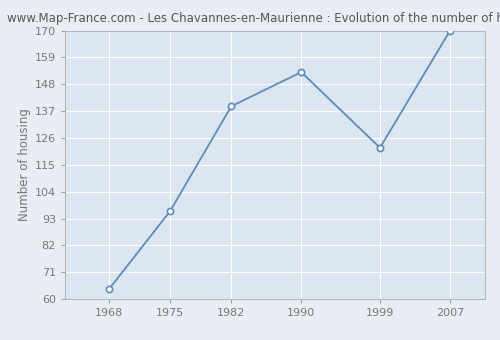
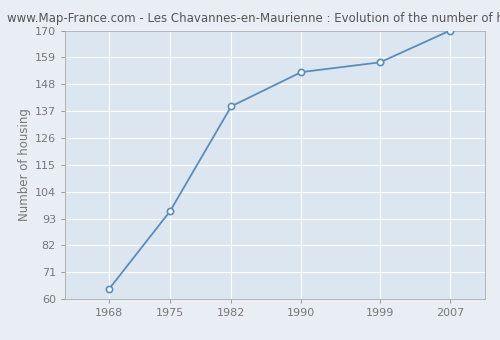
1999: 122 -> 157
